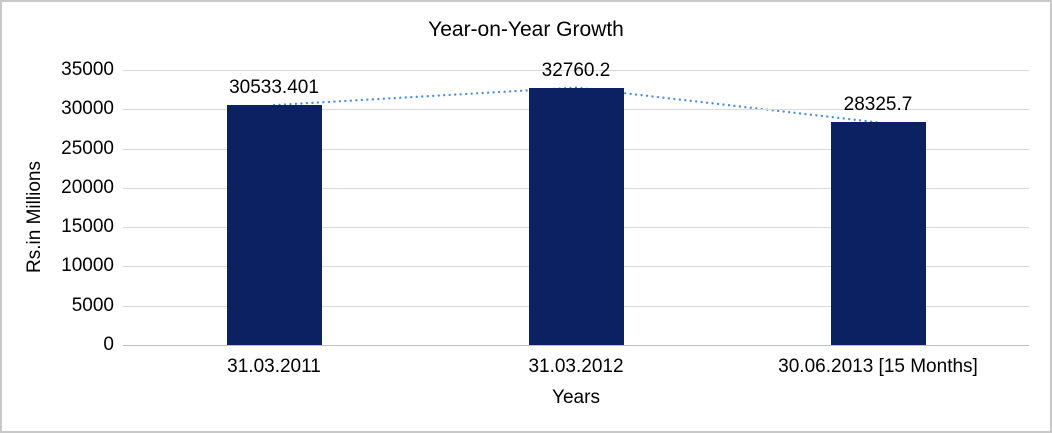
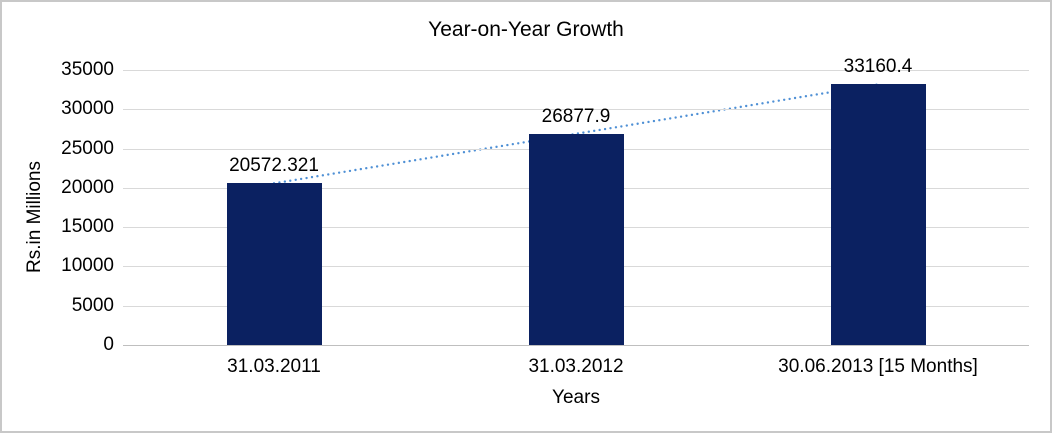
31.03.2011: 30533.401 -> 20572.321
31.03.2012: 32760.2 -> 26877.9
30.06.2013 [15 Months]: 28325.7 -> 33160.4
